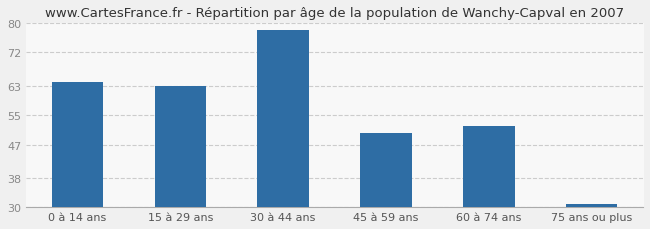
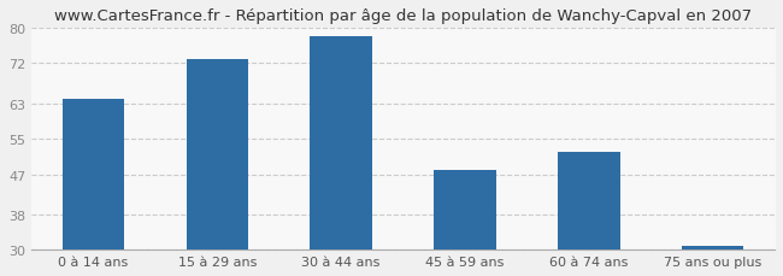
15 à 29 ans: 63 -> 73
45 à 59 ans: 50 -> 48
